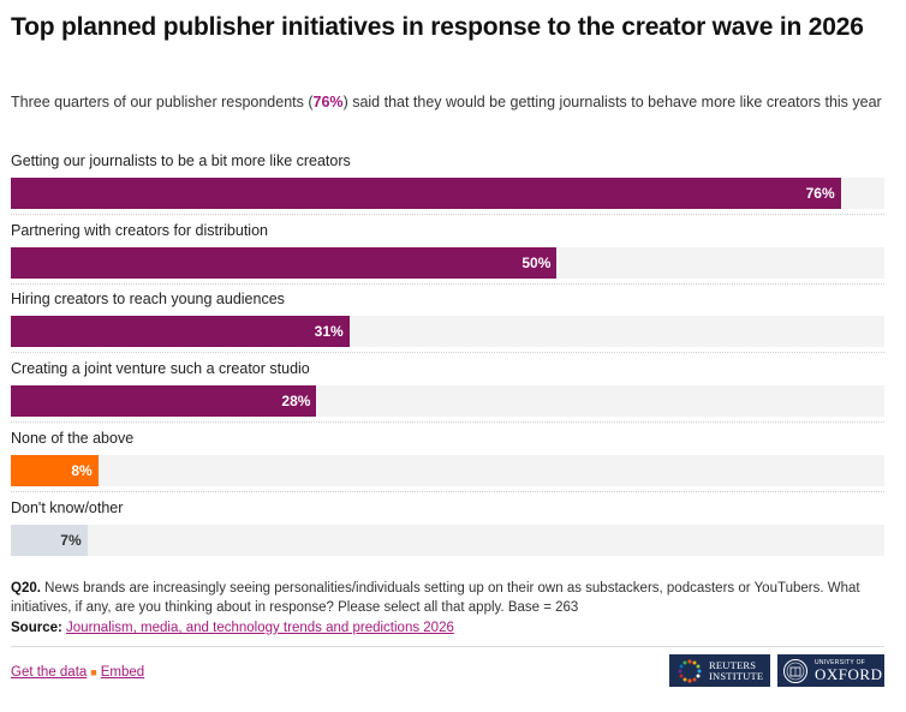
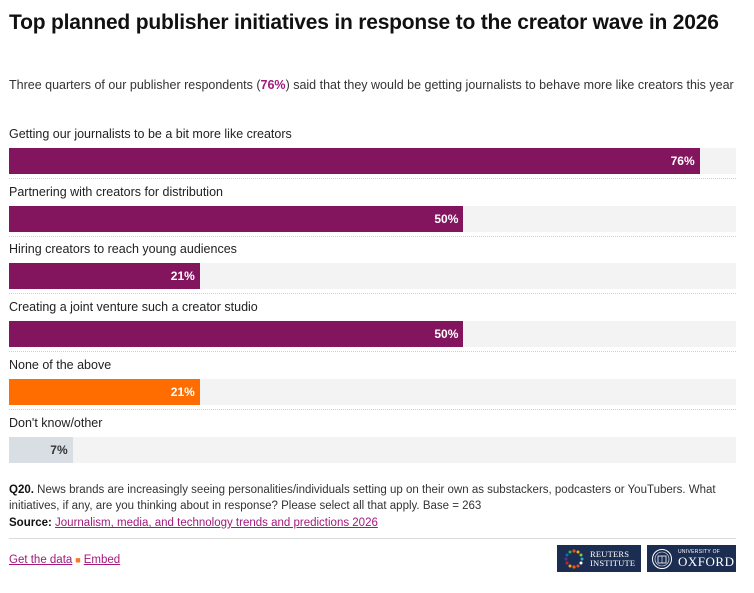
Hiring creators to reach young audiences: 31% -> 21%
Creating a joint venture such a creator studio: 28% -> 50%
None of the above: 8% -> 21%
